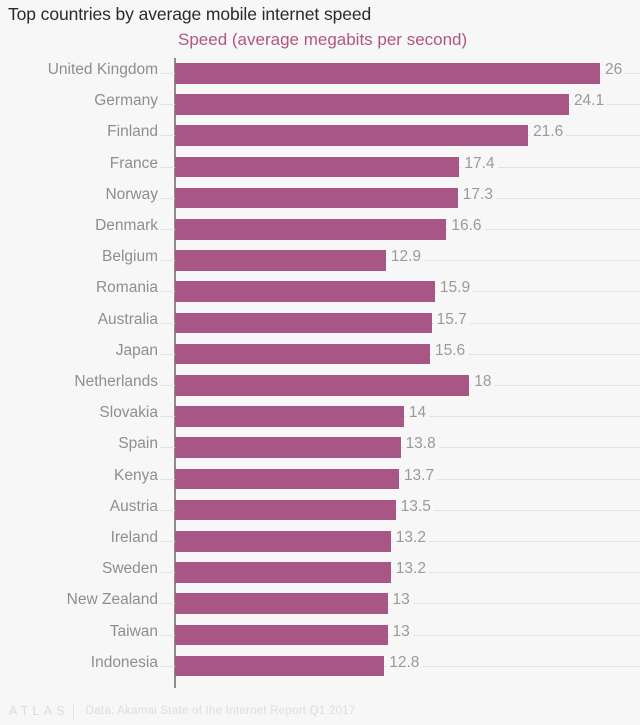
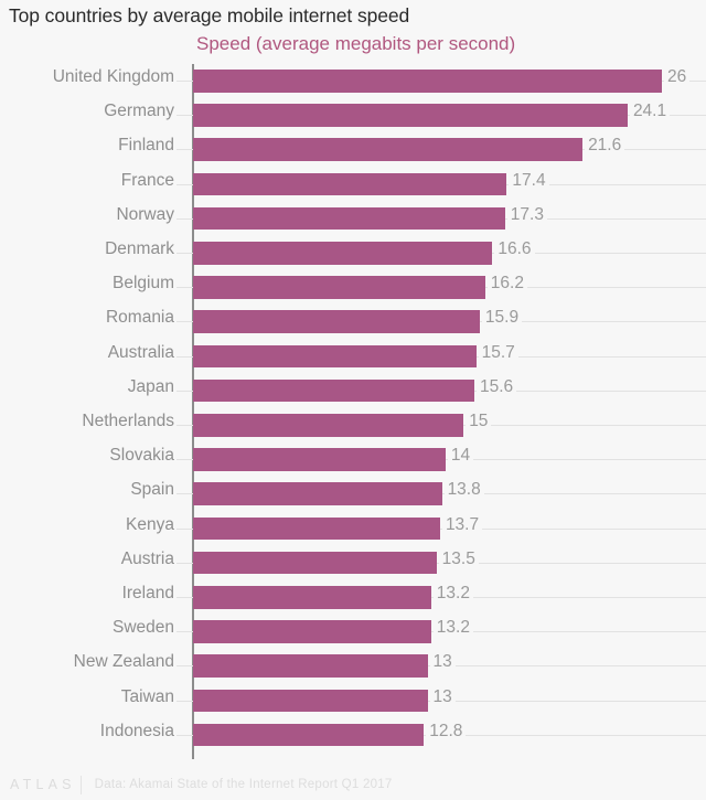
Belgium: 12.9 -> 16.2
Netherlands: 18 -> 15
